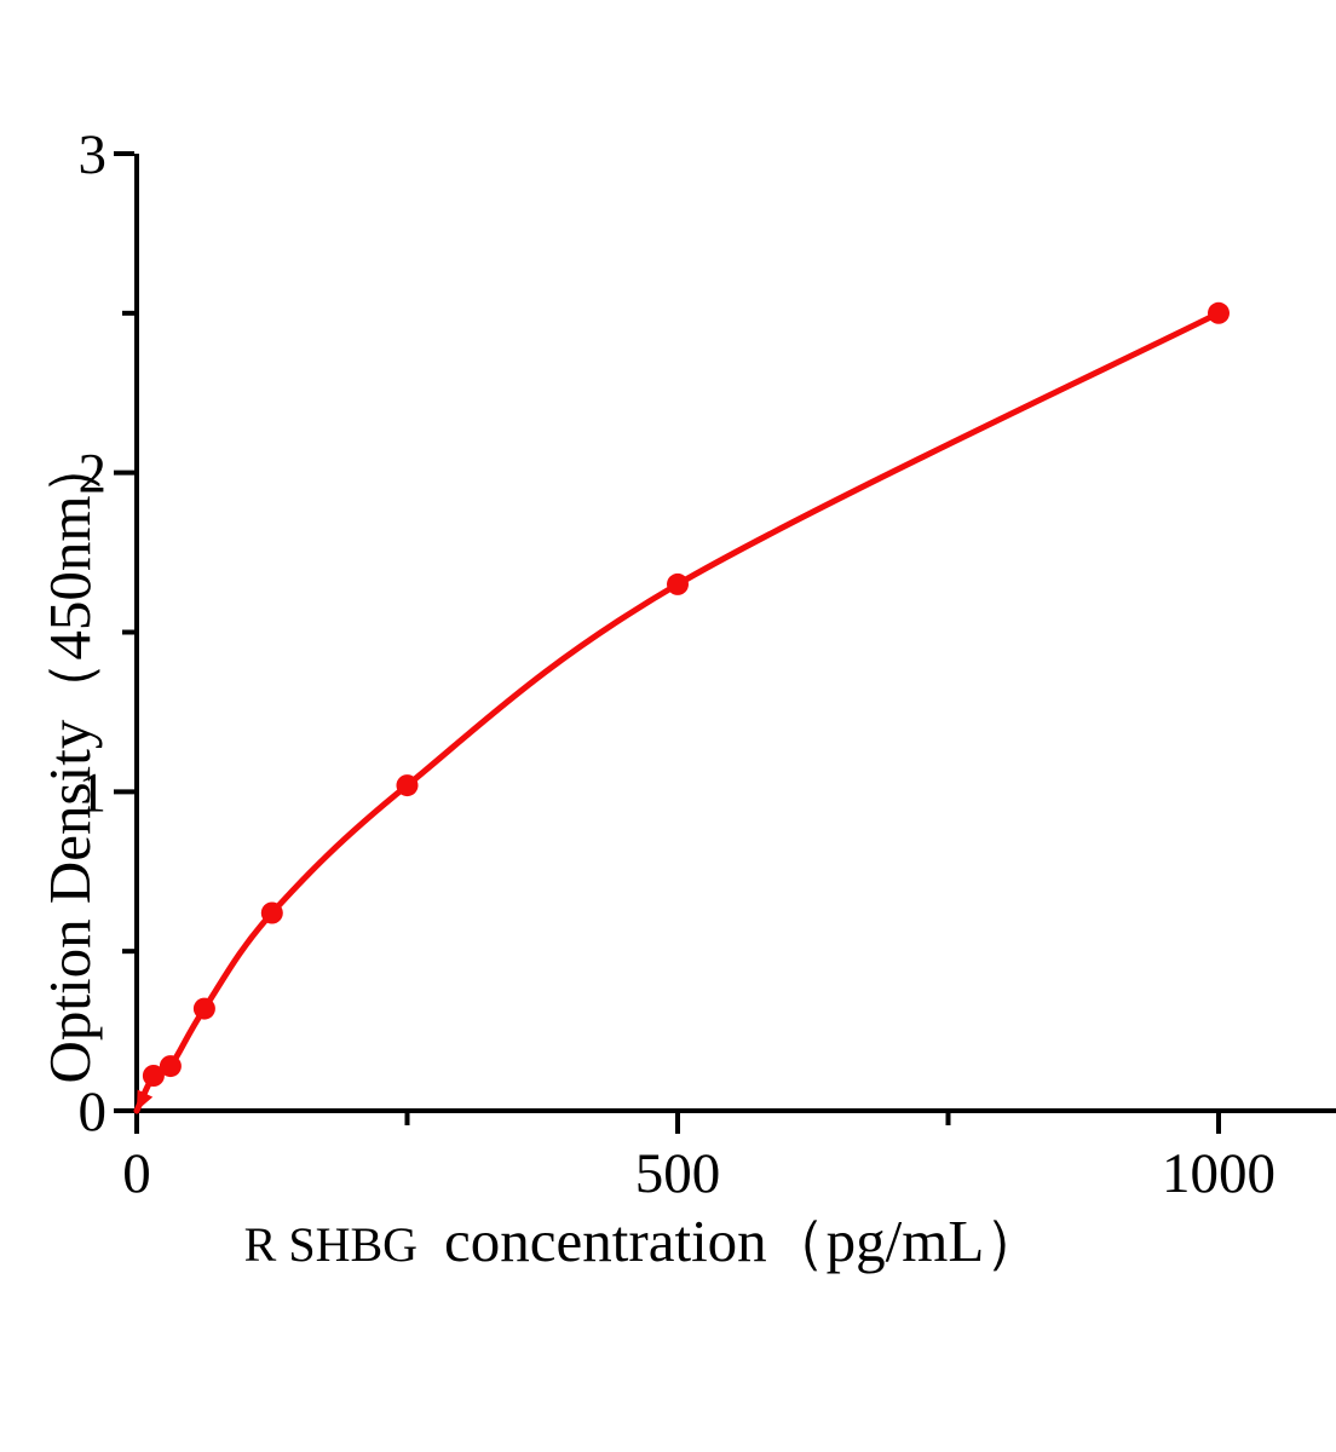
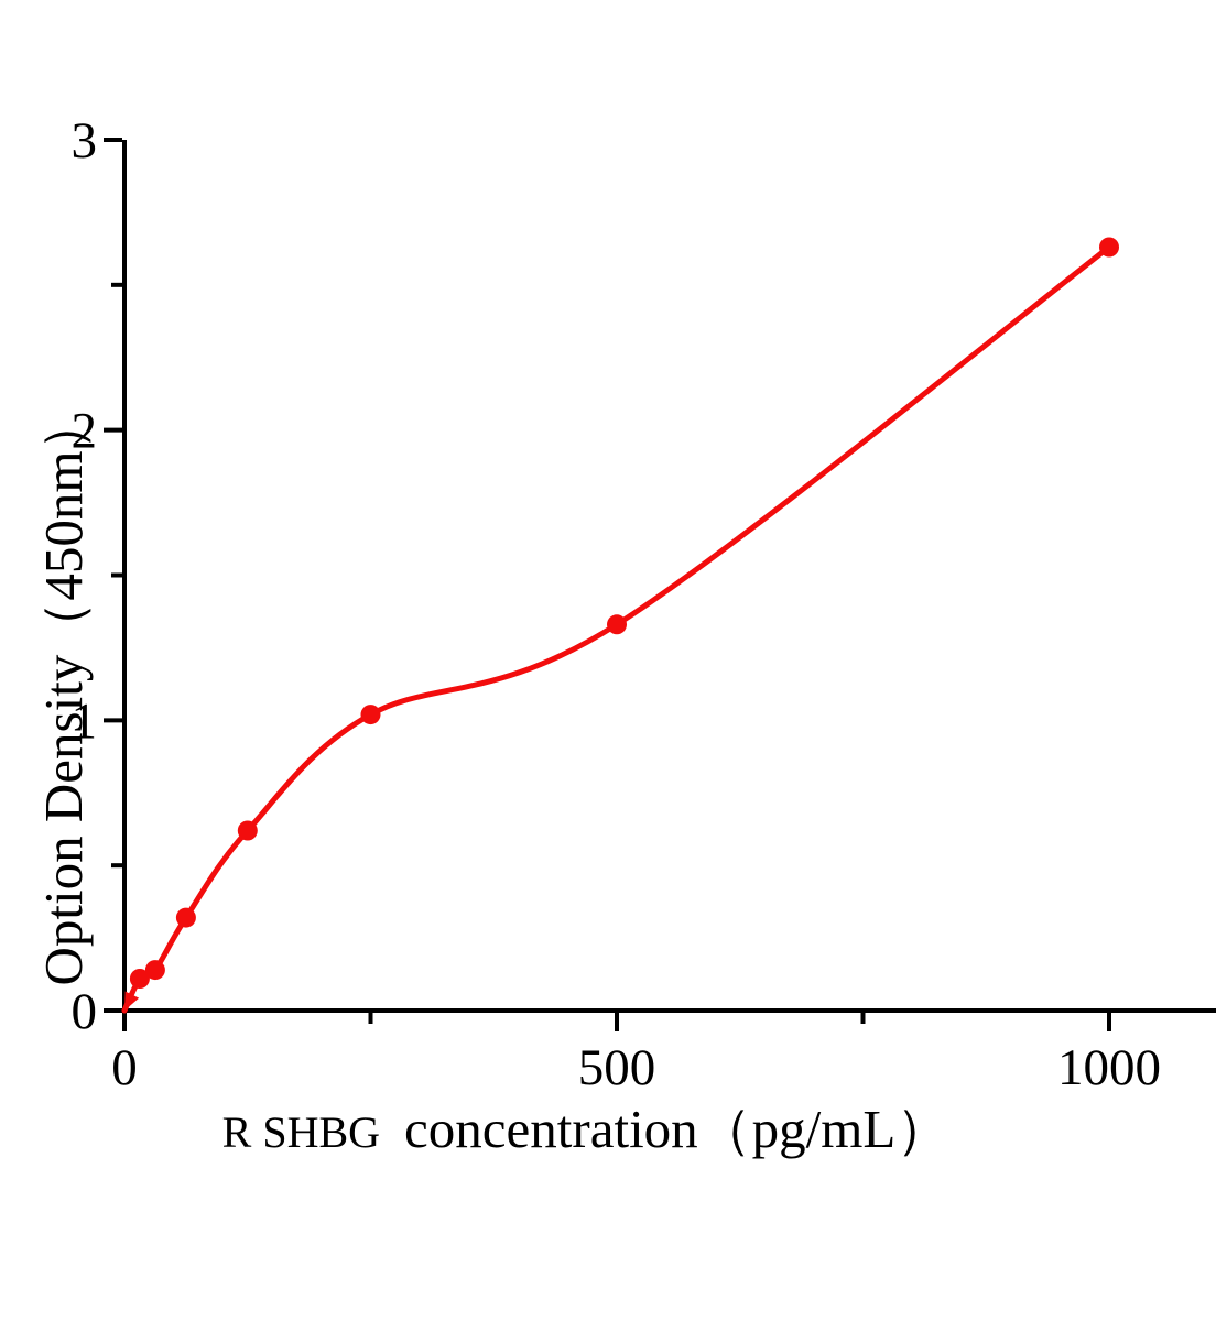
500: 1.65 -> 1.33
1000: 2.50 -> 2.63
